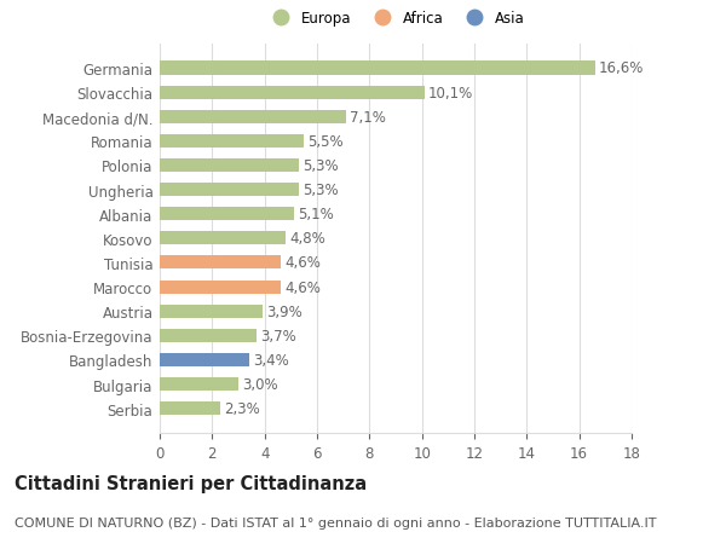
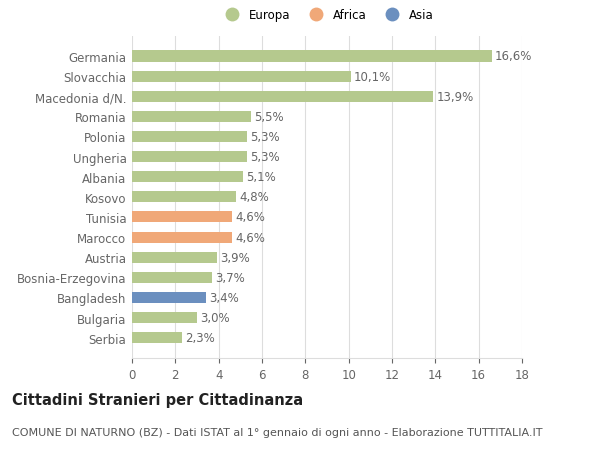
Macedonia d/N.: 7,1% -> 13,9%
